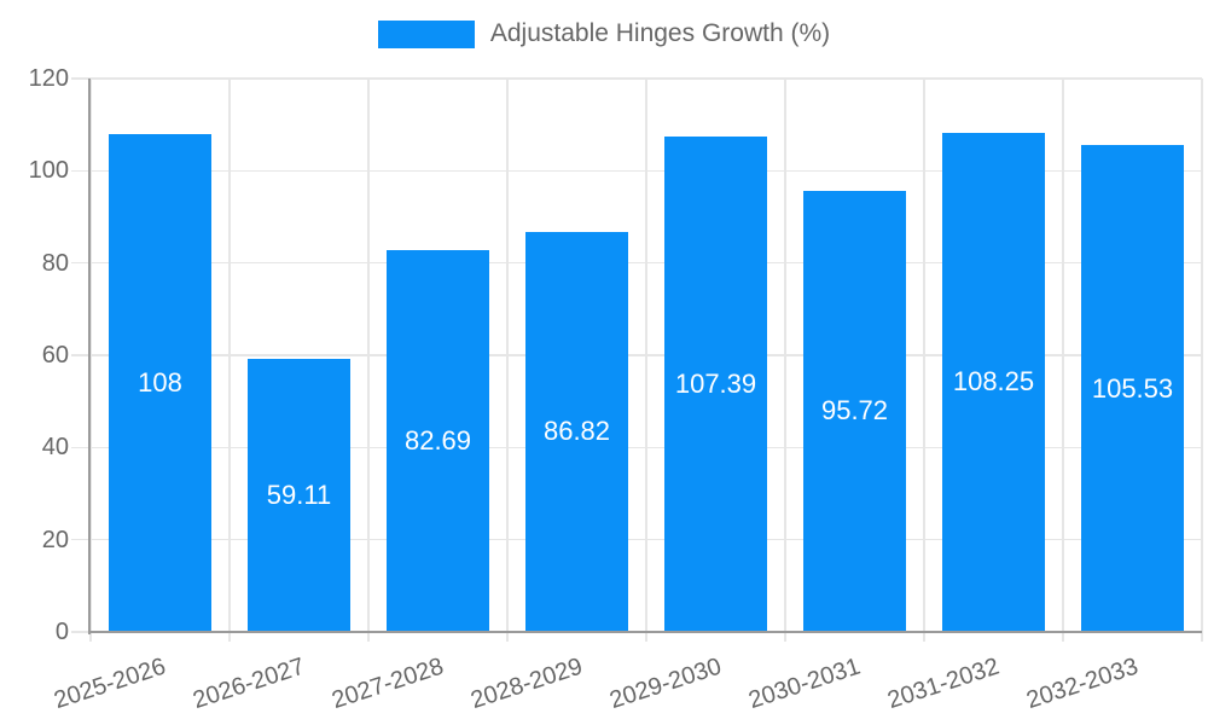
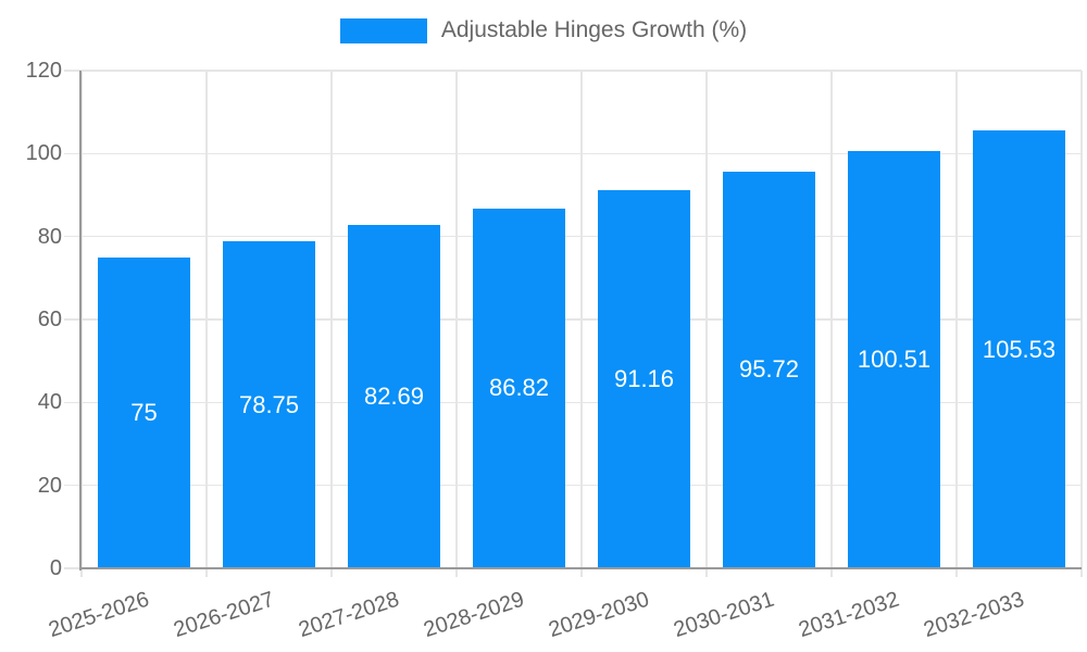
2025-2026: 108 -> 75
2026-2027: 59.11 -> 78.75
2029-2030: 107.39 -> 91.16
2031-2032: 108.25 -> 100.51
